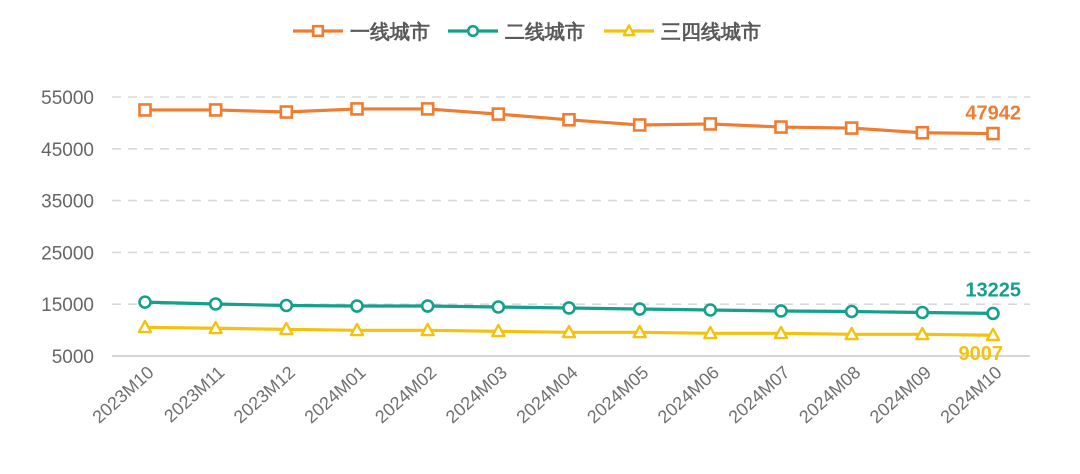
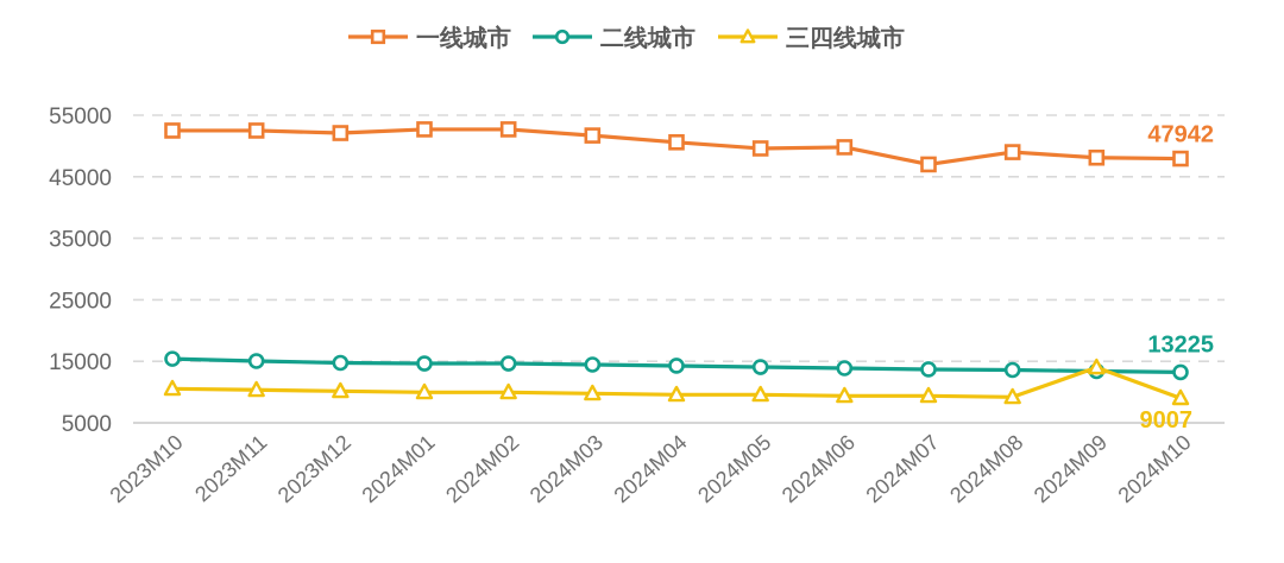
一线城市/2024M07: 49000 -> 47000
三四线城市/2024M09: 9000 -> 14000
